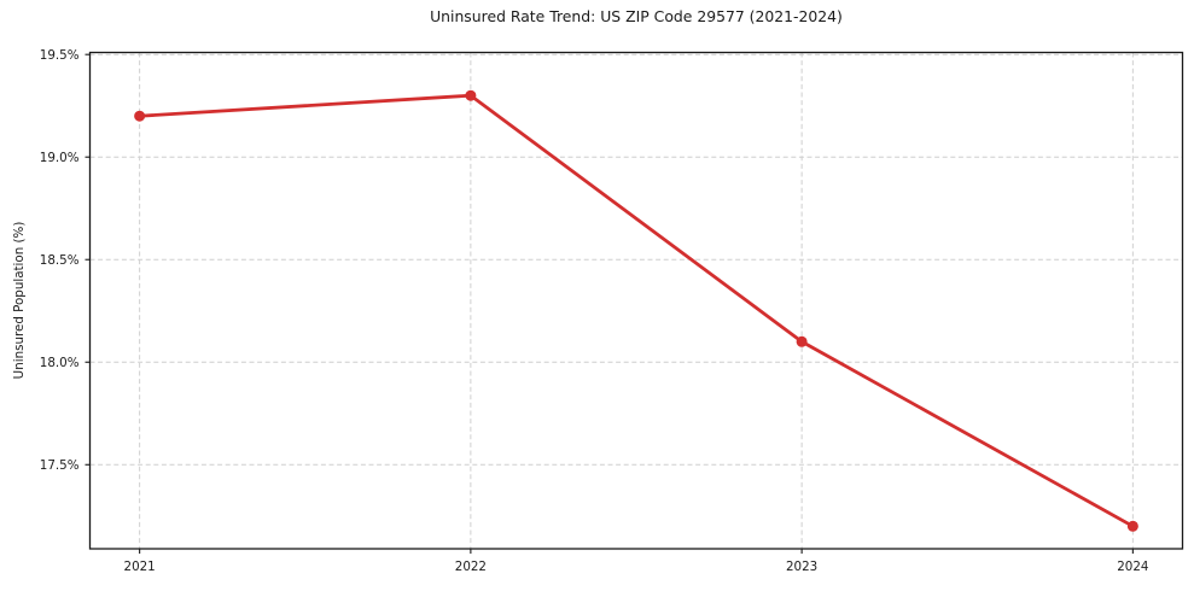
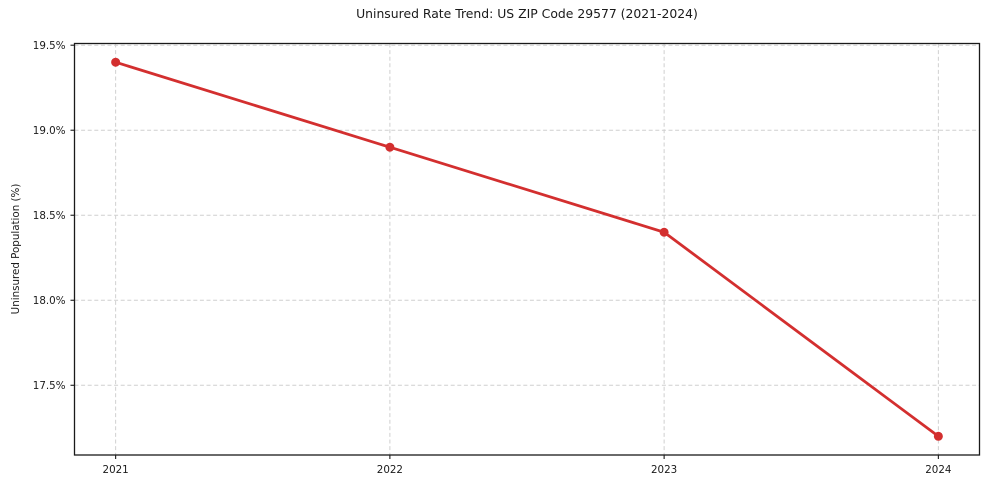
2021: 19.2% -> 19.4%
2022: 19.3% -> 18.9%
2023: 18.1% -> 18.4%
